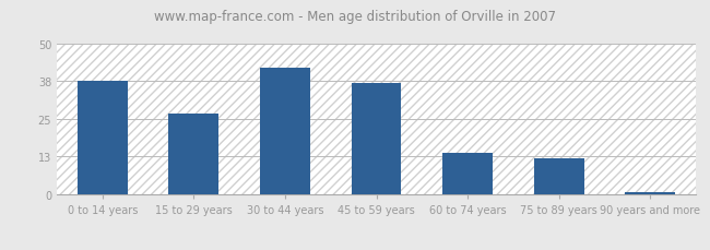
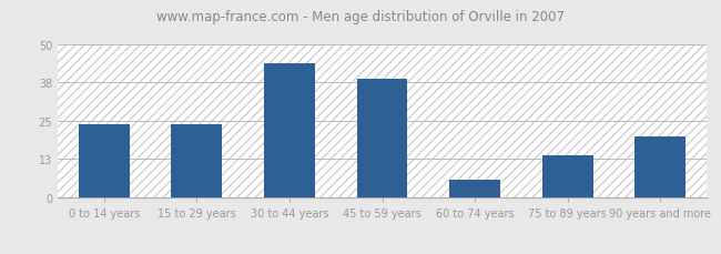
0 to 14 years: 38 -> 24
15 to 29 years: 27 -> 24
30 to 44 years: 42 -> 44
45 to 59 years: 37 -> 39
60 to 74 years: 14 -> 6
75 to 89 years: 12 -> 14
90 years and more: 1 -> 20
